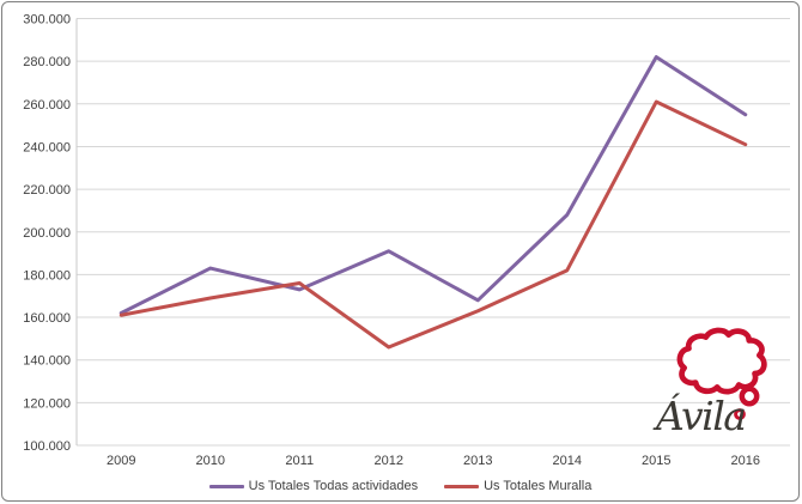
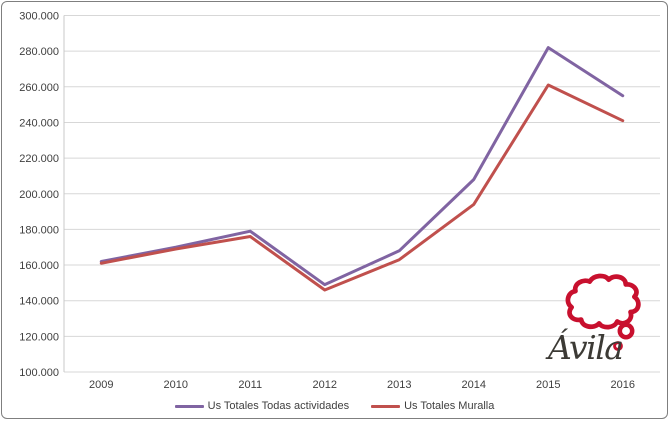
Us Totales Todas actividades/2010: 183000 -> 170000
Us Totales Todas actividades/2011: 173000 -> 179000
Us Totales Todas actividades/2012: 191000 -> 149000
Us Totales Muralla/2014: 182000 -> 194000
